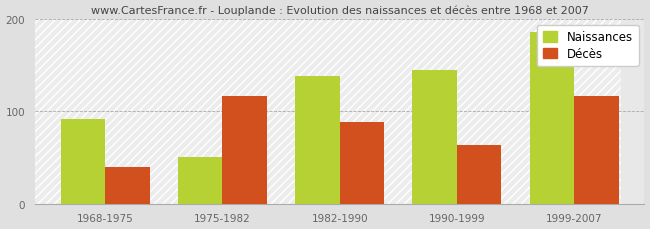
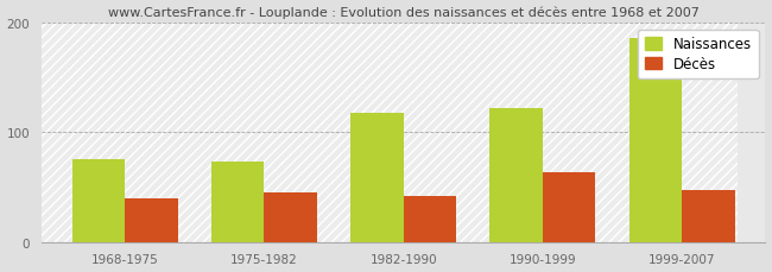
Naissances/1968-1975: 92 -> 75
Naissances/1975-1982: 50 -> 73
Décès/1975-1982: 116 -> 45
Naissances/1982-1990: 138 -> 118
Décès/1982-1990: 88 -> 42
Naissances/1990-1999: 144 -> 122
Décès/1999-2007: 116 -> 47
